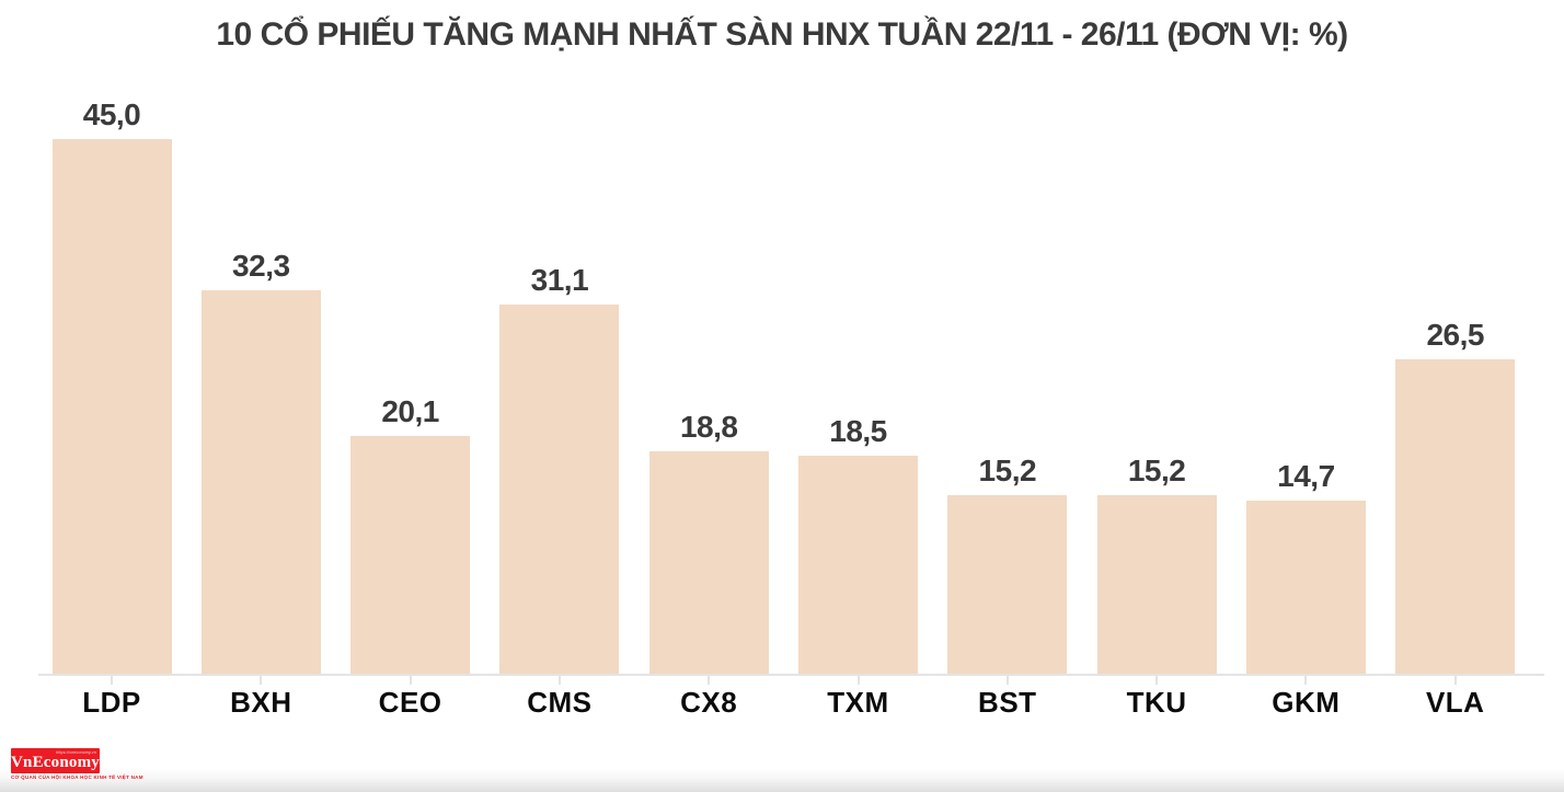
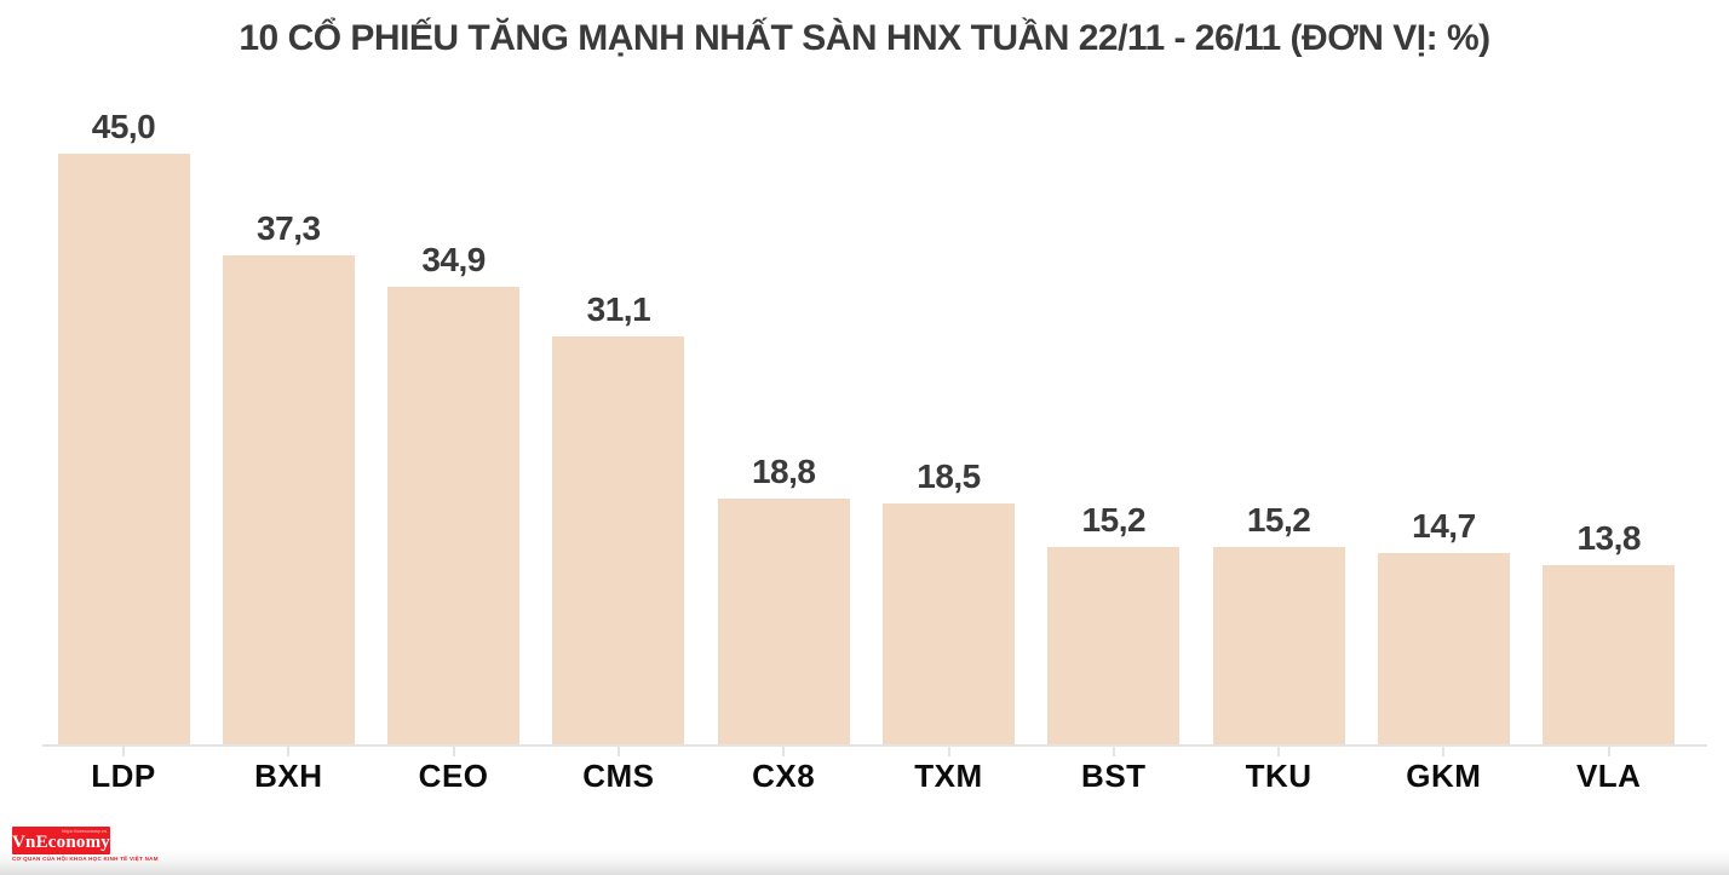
BXH: 32,3 -> 37,3
CEO: 20,1 -> 34,9
VLA: 26,5 -> 13,8
